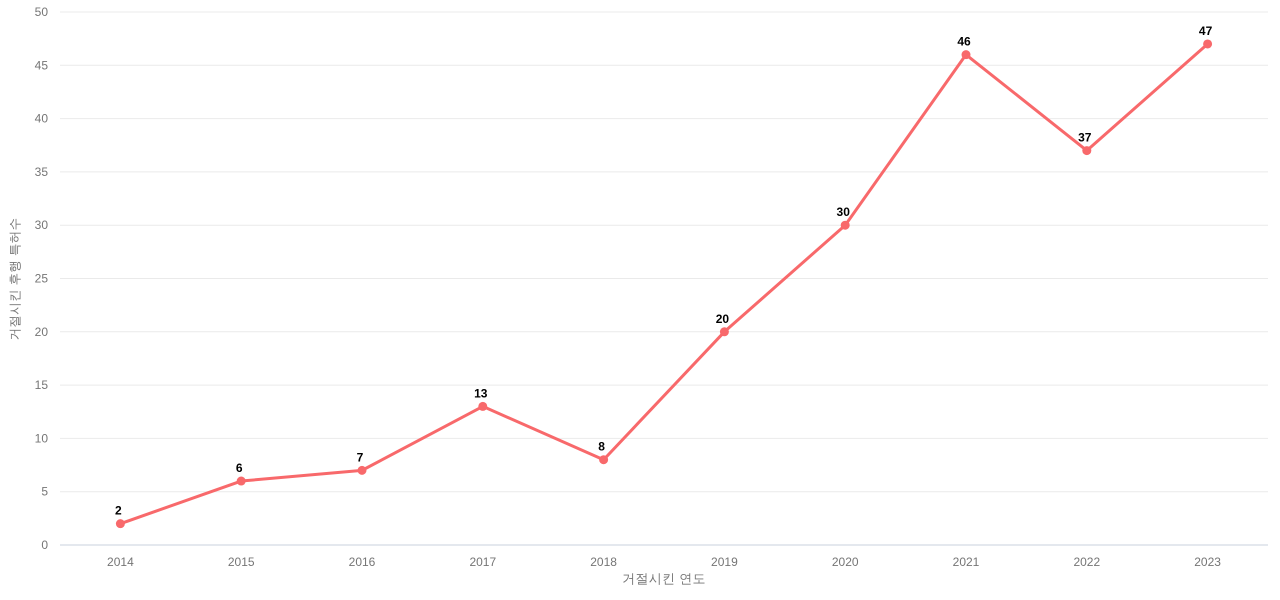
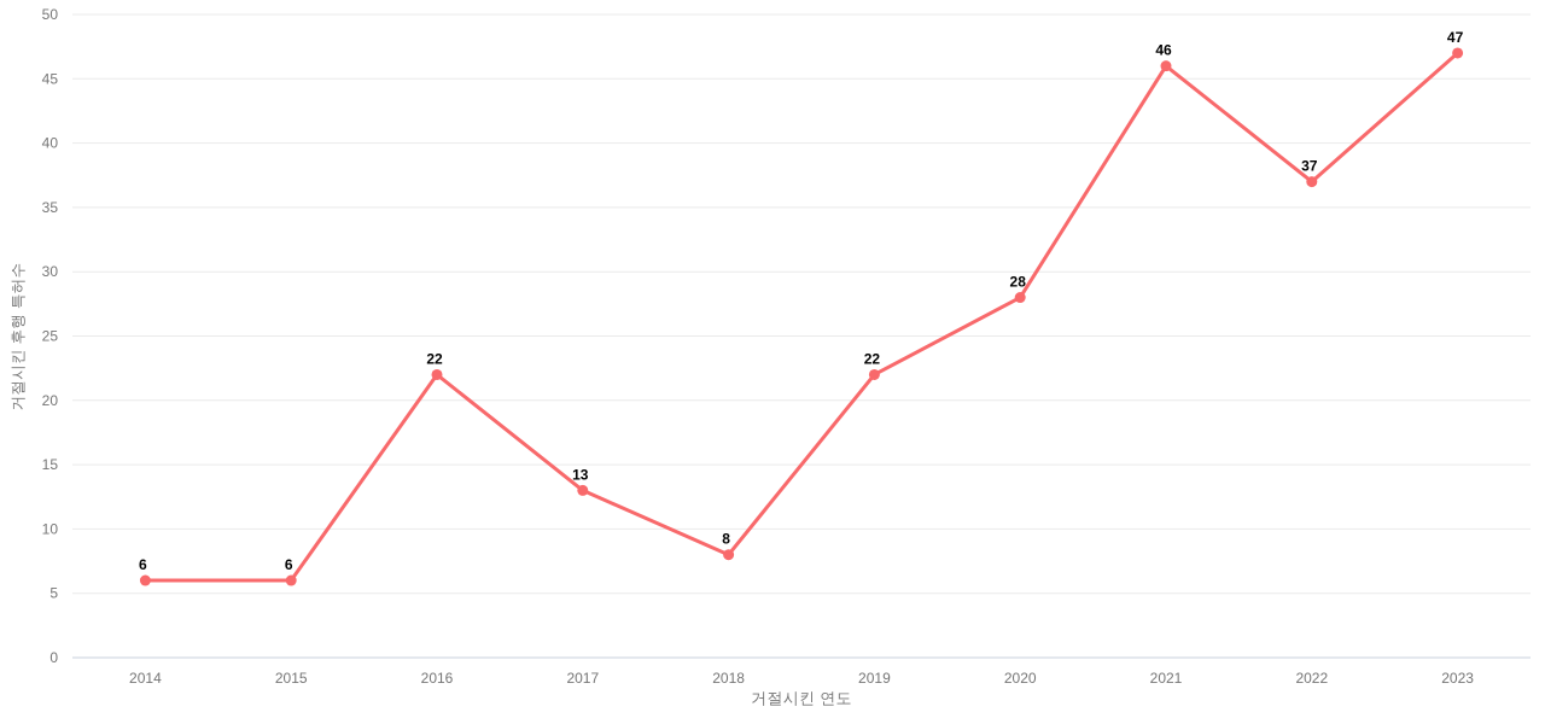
2014: 2 -> 6
2016: 7 -> 22
2019: 20 -> 22
2020: 30 -> 28
